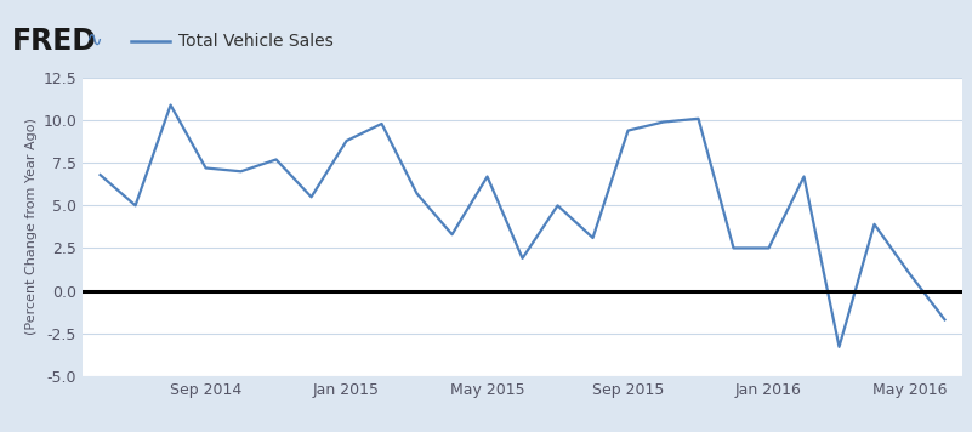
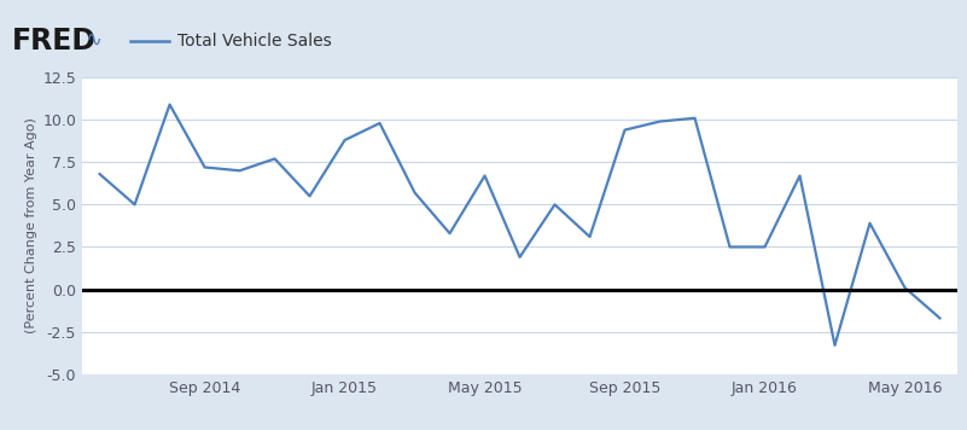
May 2016: 1.0 -> 0.1
